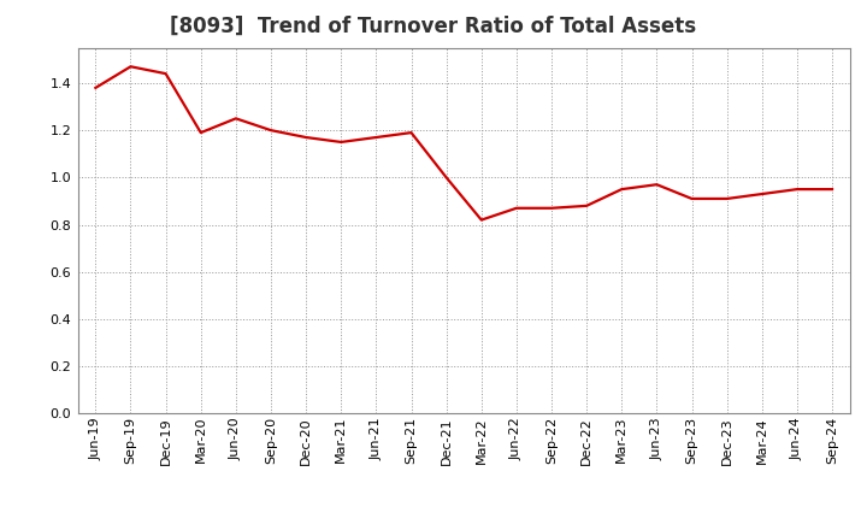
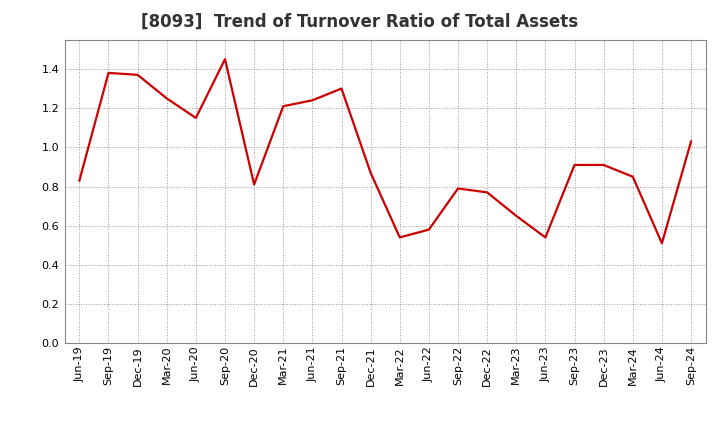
Jun-19: 1.38 -> 0.83
Sep-19: 1.47 -> 1.38
Dec-19: 1.44 -> 1.37
Mar-20: 1.19 -> 1.25
Jun-20: 1.25 -> 1.15
Sep-20: 1.20 -> 1.45
Dec-20: 1.17 -> 0.81
Mar-21: 1.15 -> 1.21
Jun-21: 1.17 -> 1.24
Sep-21: 1.19 -> 1.30
Dec-21: 1.00 -> 0.87
Mar-22: 0.82 -> 0.54
Jun-22: 0.87 -> 0.58
Sep-22: 0.87 -> 0.79
Dec-22: 0.88 -> 0.77
Mar-23: 0.95 -> 0.65
Jun-23: 0.97 -> 0.54
Mar-24: 0.93 -> 0.85
Jun-24: 0.95 -> 0.51
Sep-24: 0.95 -> 1.03
